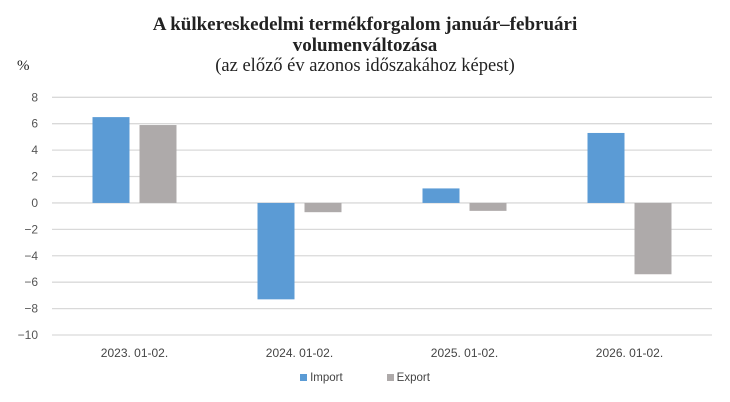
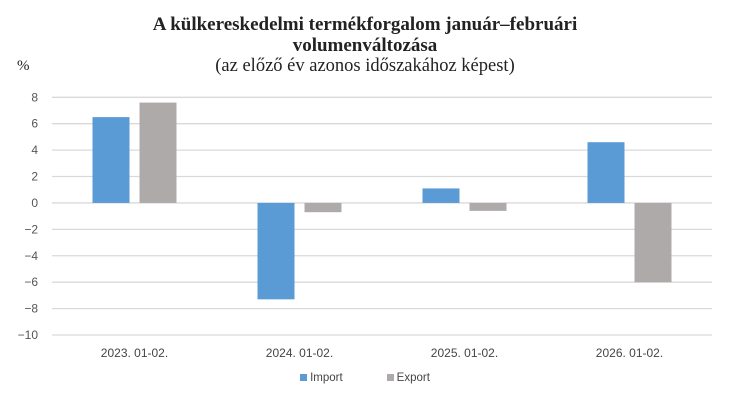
Export/2023. 01-02.: 5.9 -> 7.6
Import/2026. 01-02.: 5.3 -> 4.6
Export/2026. 01-02.: -5.4 -> -6.0
